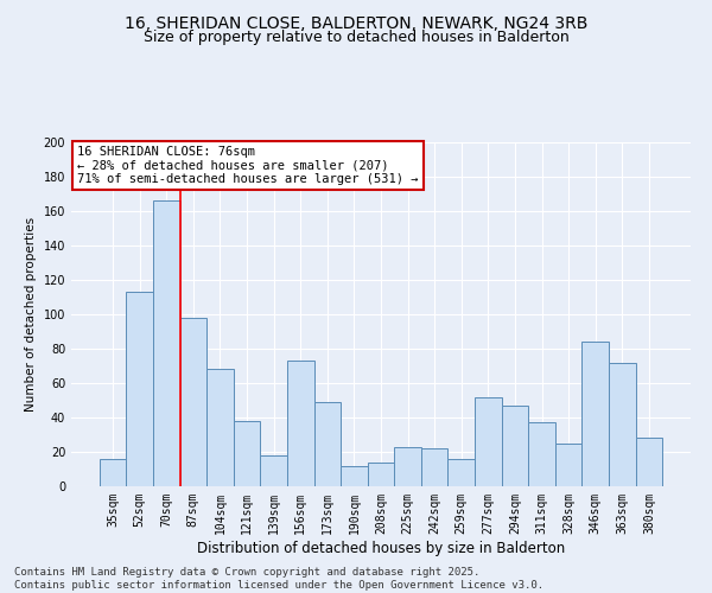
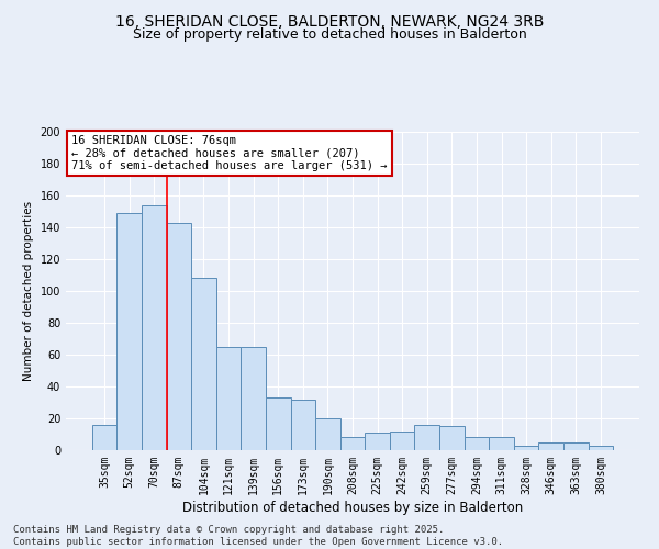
52sqm: 113 -> 149
70sqm: 166 -> 154
87sqm: 98 -> 143
104sqm: 68 -> 108
121sqm: 38 -> 65
139sqm: 18 -> 65
156sqm: 73 -> 33
173sqm: 49 -> 32
190sqm: 12 -> 20
208sqm: 14 -> 8
225sqm: 23 -> 11
242sqm: 22 -> 12
277sqm: 52 -> 15
294sqm: 47 -> 8
311sqm: 37 -> 8
328sqm: 25 -> 3
346sqm: 84 -> 5
363sqm: 72 -> 5
380sqm: 28 -> 3
